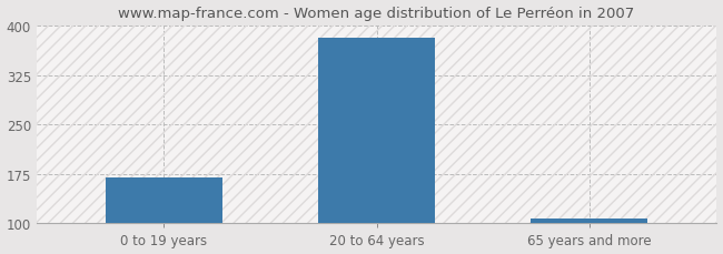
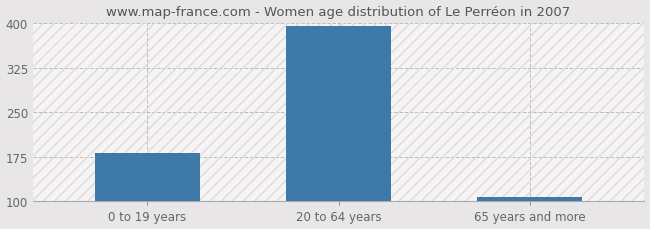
0 to 19 years: 170 -> 181
20 to 64 years: 382 -> 395
